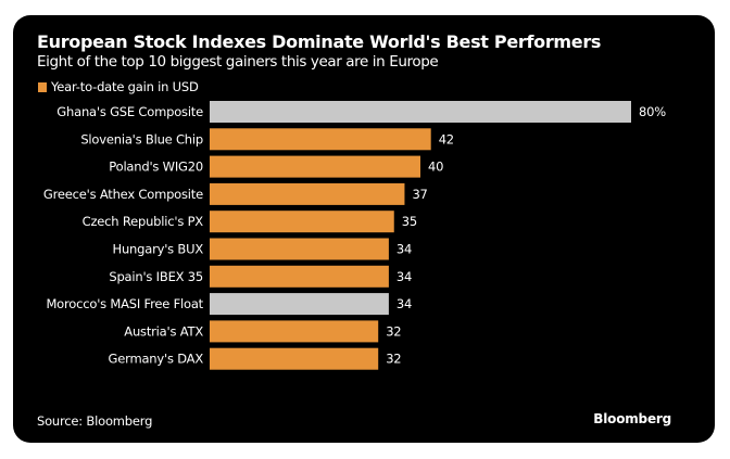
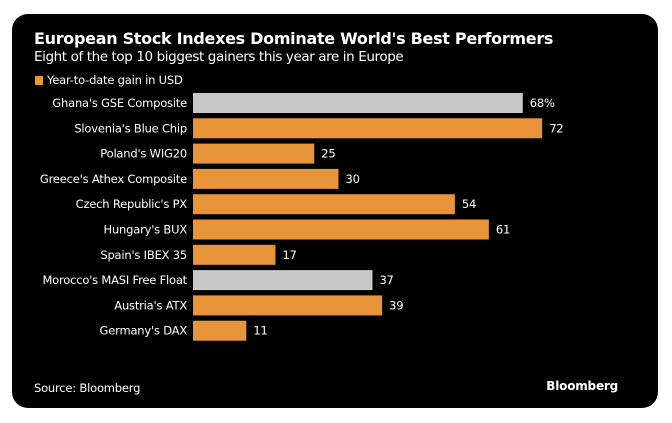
Ghana's GSE Composite: 80% -> 68%
Slovenia's Blue Chip: 42 -> 72
Poland's WIG20: 40 -> 25
Greece's Athex Composite: 37 -> 30
Czech Republic's PX: 35 -> 54
Hungary's BUX: 34 -> 61
Spain's IBEX 35: 34 -> 17
Morocco's MASI Free Float: 34 -> 37
Austria's ATX: 32 -> 39
Germany's DAX: 32 -> 11
